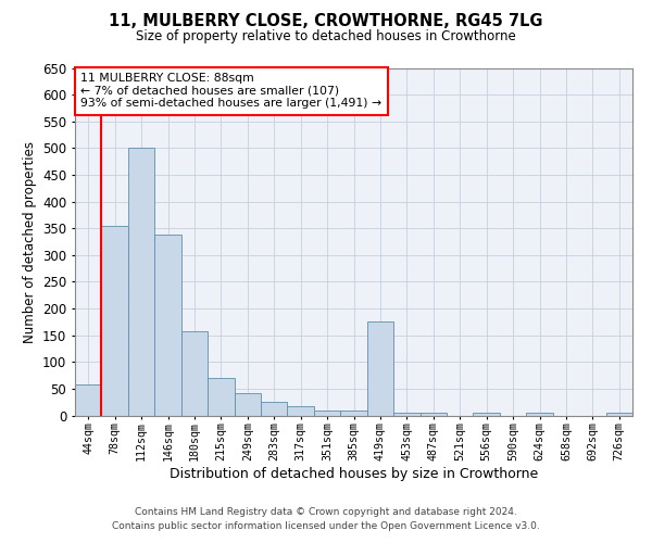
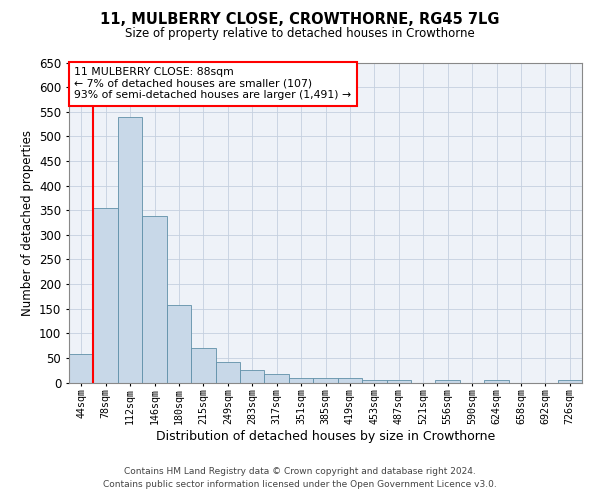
112sqm: 500 -> 540
419sqm: 175 -> 9
